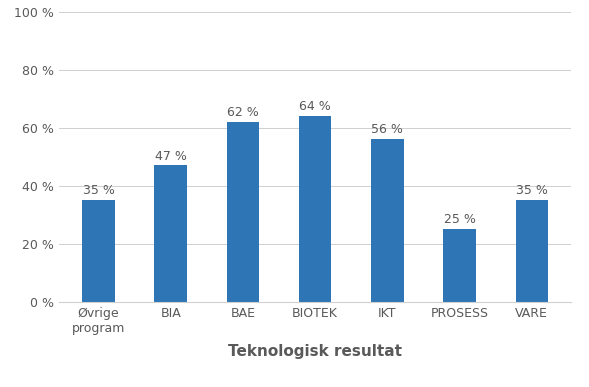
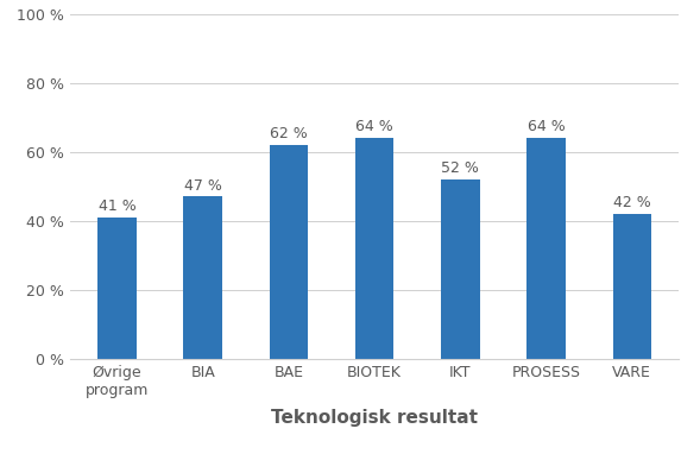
Øvrige program: 35 -> 41
IKT: 56 -> 52
PROSESS: 25 -> 64
VARE: 35 -> 42
